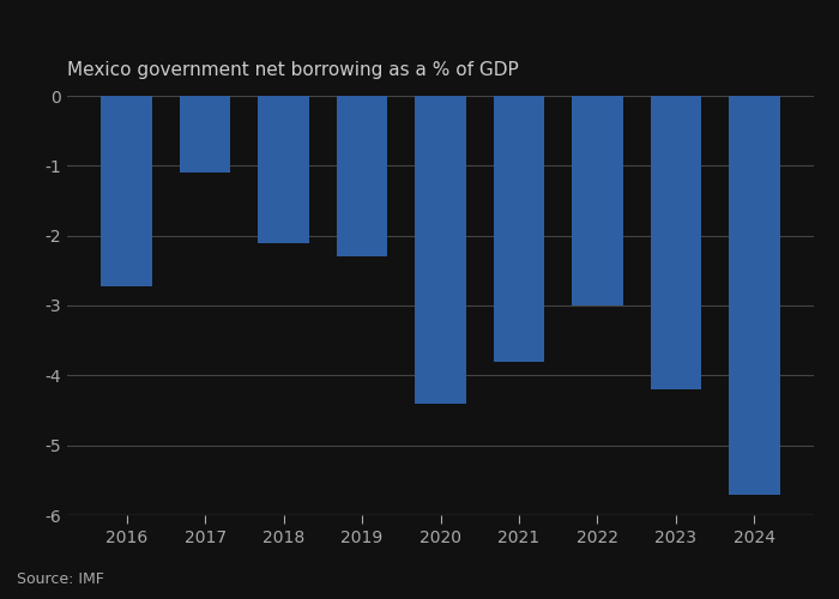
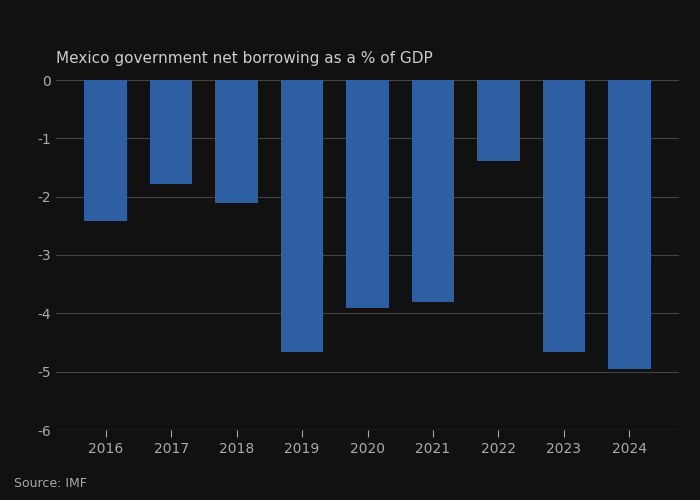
2016: -2.72 -> -2.42
2017: -1.10 -> -1.78
2019: -2.30 -> -4.66
2020: -4.40 -> -3.90
2022: -3.00 -> -1.38
2023: -4.20 -> -4.66
2024: -5.70 -> -4.96
